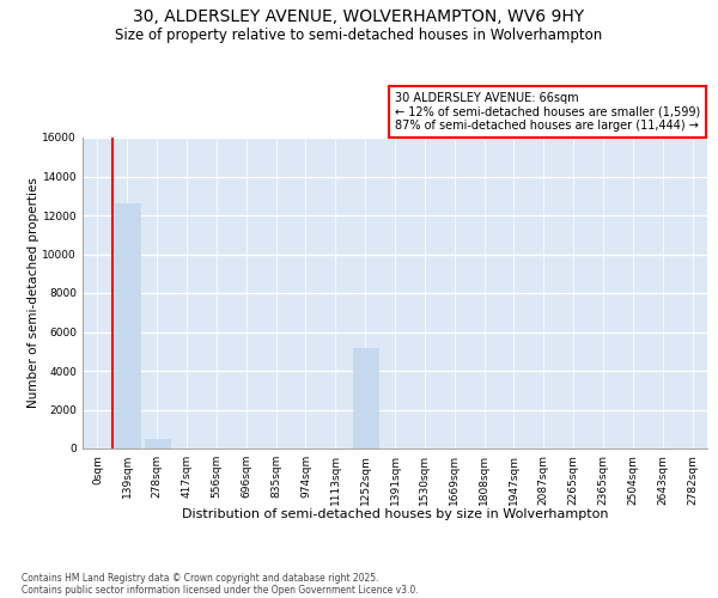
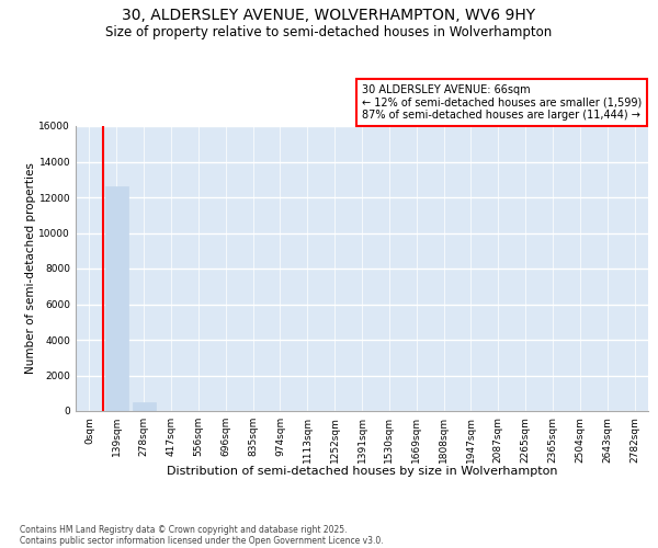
1252sqm: 5200 -> 0
